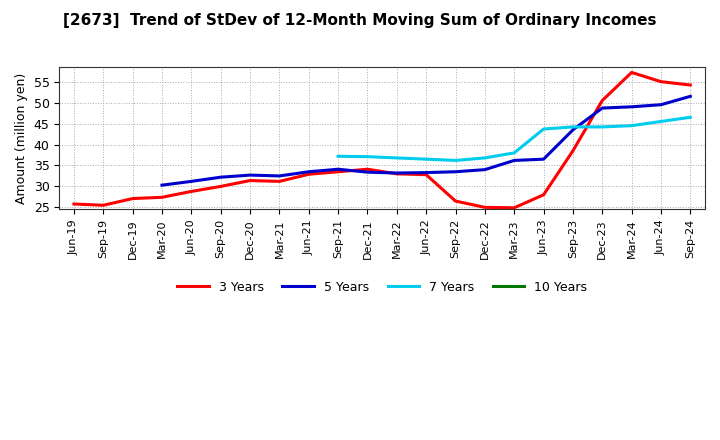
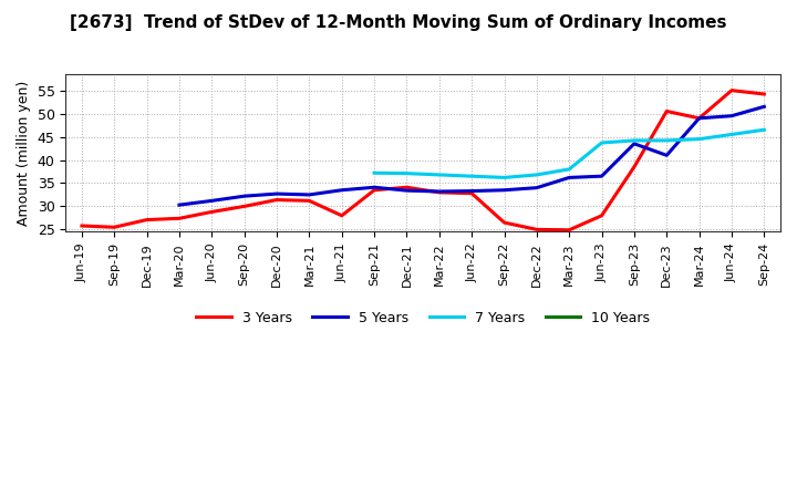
3 Years/Jun-21: 32.9 -> 28.0
5 Years/Dec-23: 48.7 -> 41.0
3 Years/Mar-24: 57.2 -> 49.0
